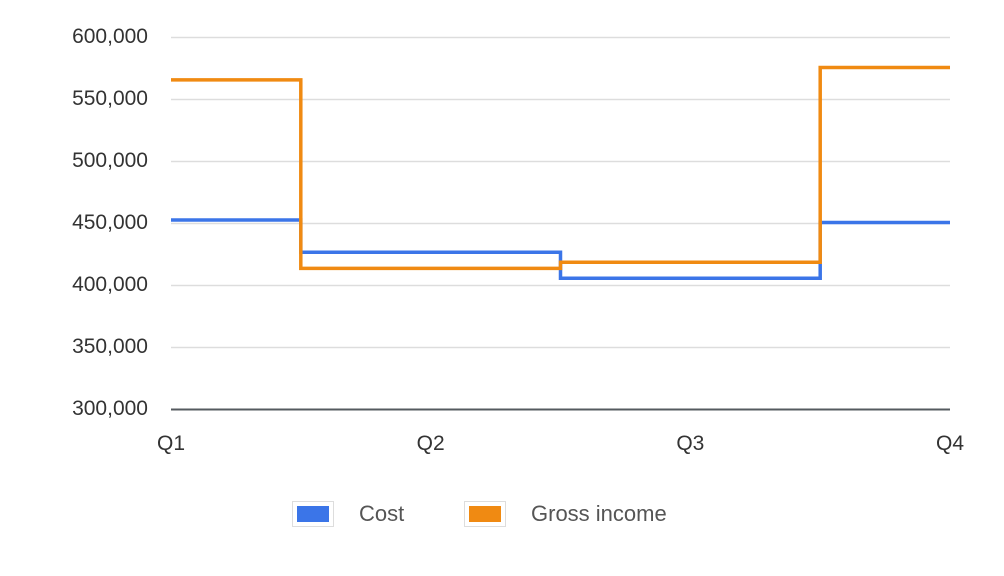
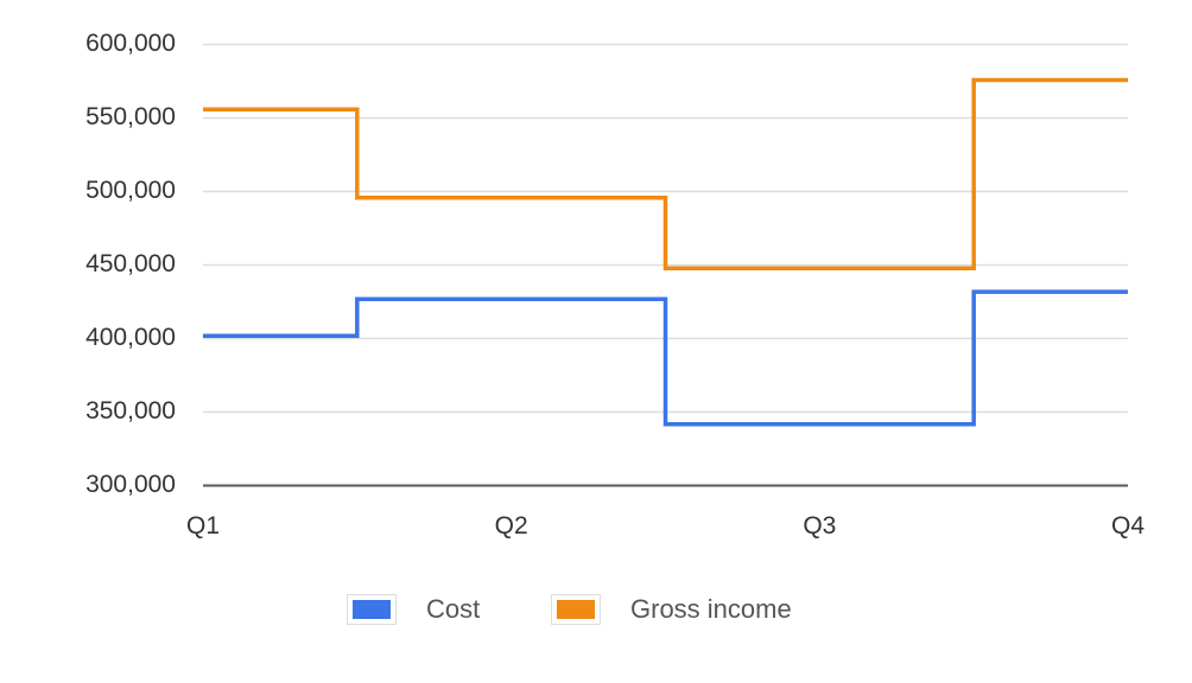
Cost/Q1: 452000 -> 401000
Gross income/Q1: 565000 -> 555000
Gross income/Q2: 413000 -> 495000
Cost/Q3: 405000 -> 341000
Gross income/Q3: 418000 -> 447000
Cost/Q4: 450000 -> 431000
